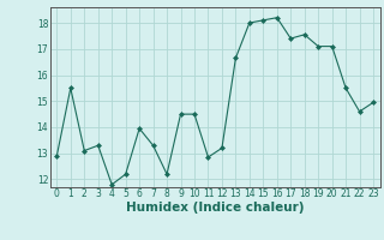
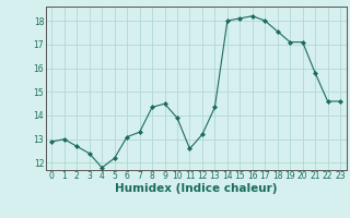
1: 15.50 -> 13.00
2: 13.10 -> 12.70
3: 13.30 -> 12.40
6: 13.95 -> 13.10
8: 12.20 -> 14.35
10: 14.50 -> 13.90
11: 12.85 -> 12.60
13: 16.65 -> 14.35
17: 17.40 -> 18.00
21: 15.50 -> 15.80
23: 14.95 -> 14.60
